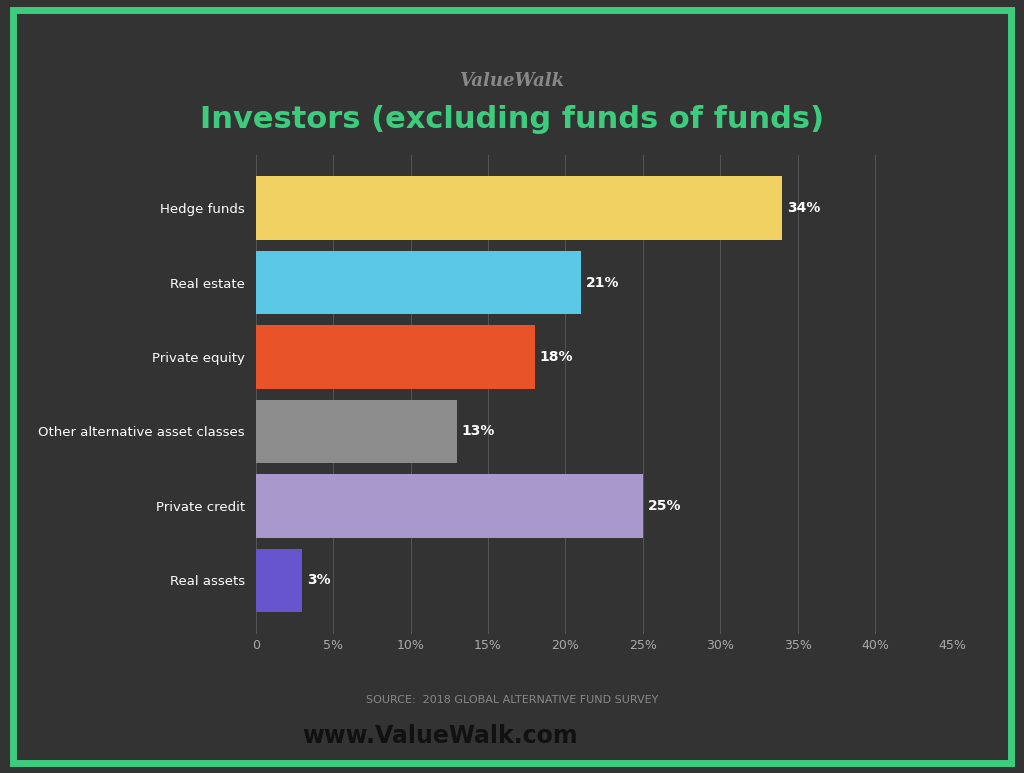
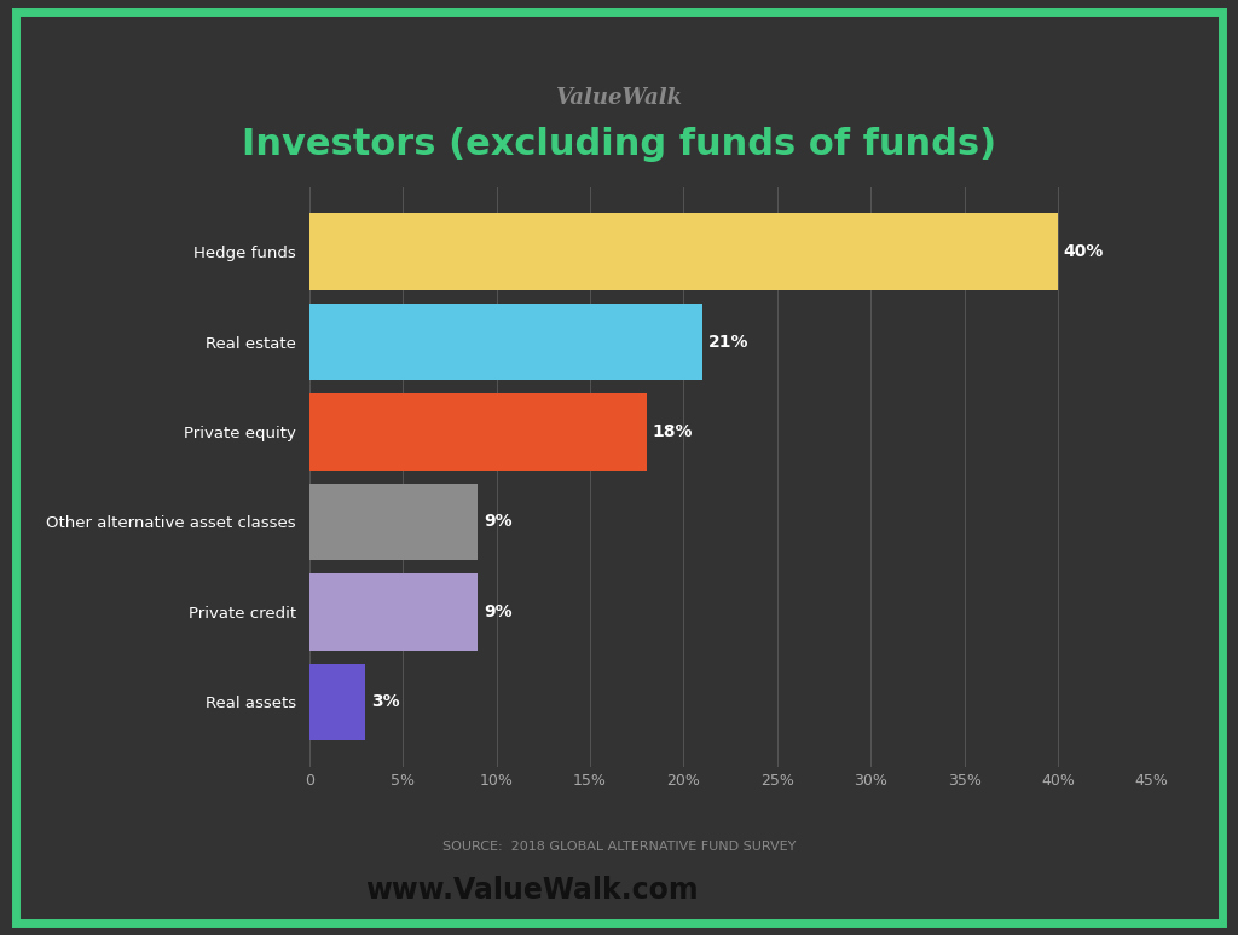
Hedge funds: 34% -> 40%
Other alternative asset classes: 13% -> 9%
Private credit: 25% -> 9%
